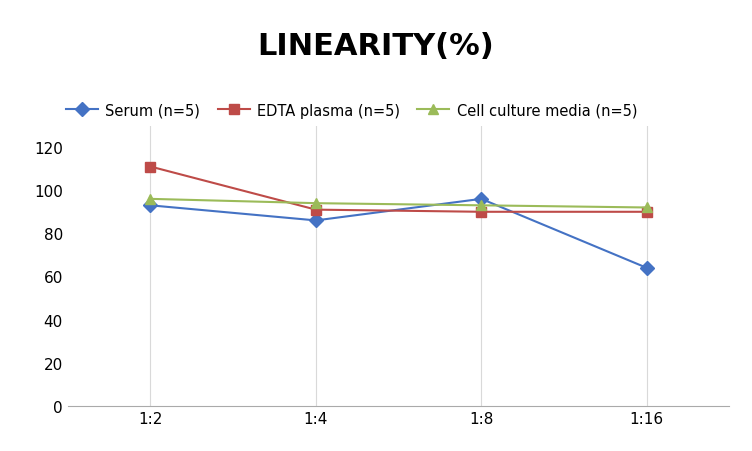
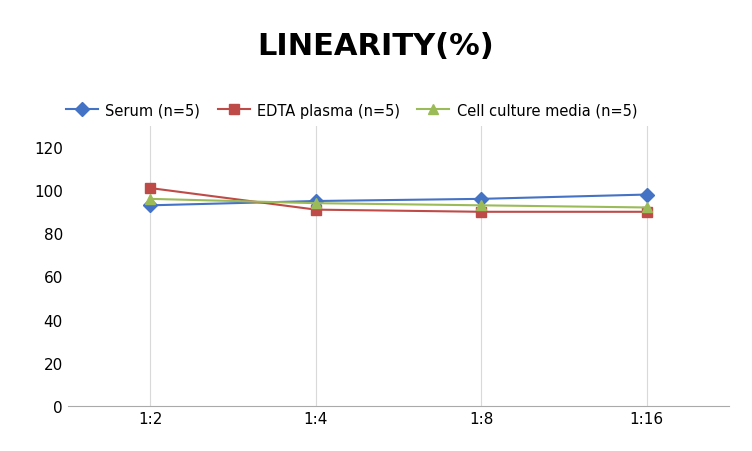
EDTA plasma (n=5)/1:2: 111 -> 101
Serum (n=5)/1:4: 86 -> 95
Serum (n=5)/1:16: 64 -> 98
